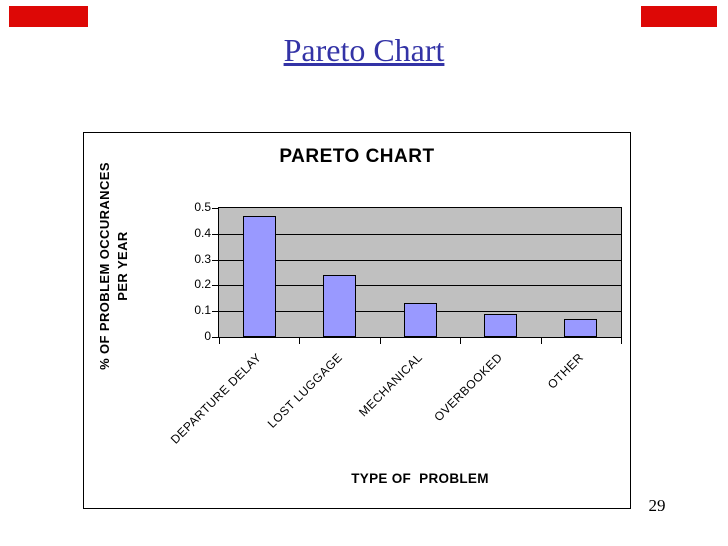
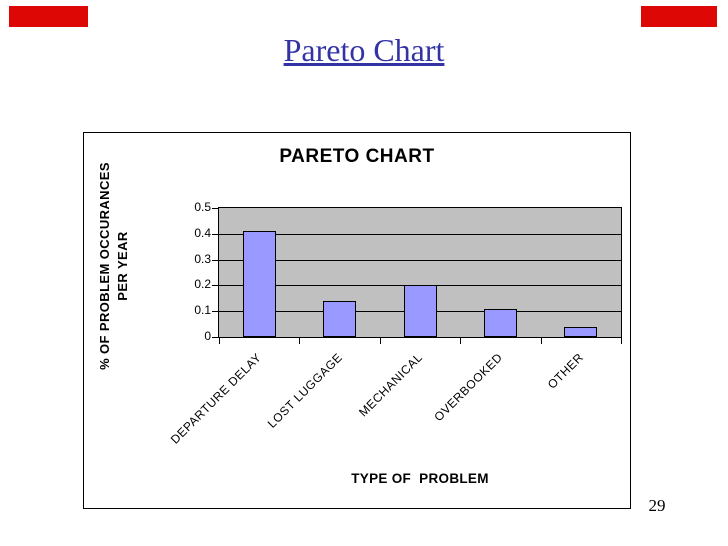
DEPARTURE DELAY: 0.47 -> 0.41
LOST LUGGAGE: 0.24 -> 0.14
MECHANICAL: 0.13 -> 0.20
OVERBOOKED: 0.09 -> 0.11
OTHER: 0.07 -> 0.04
